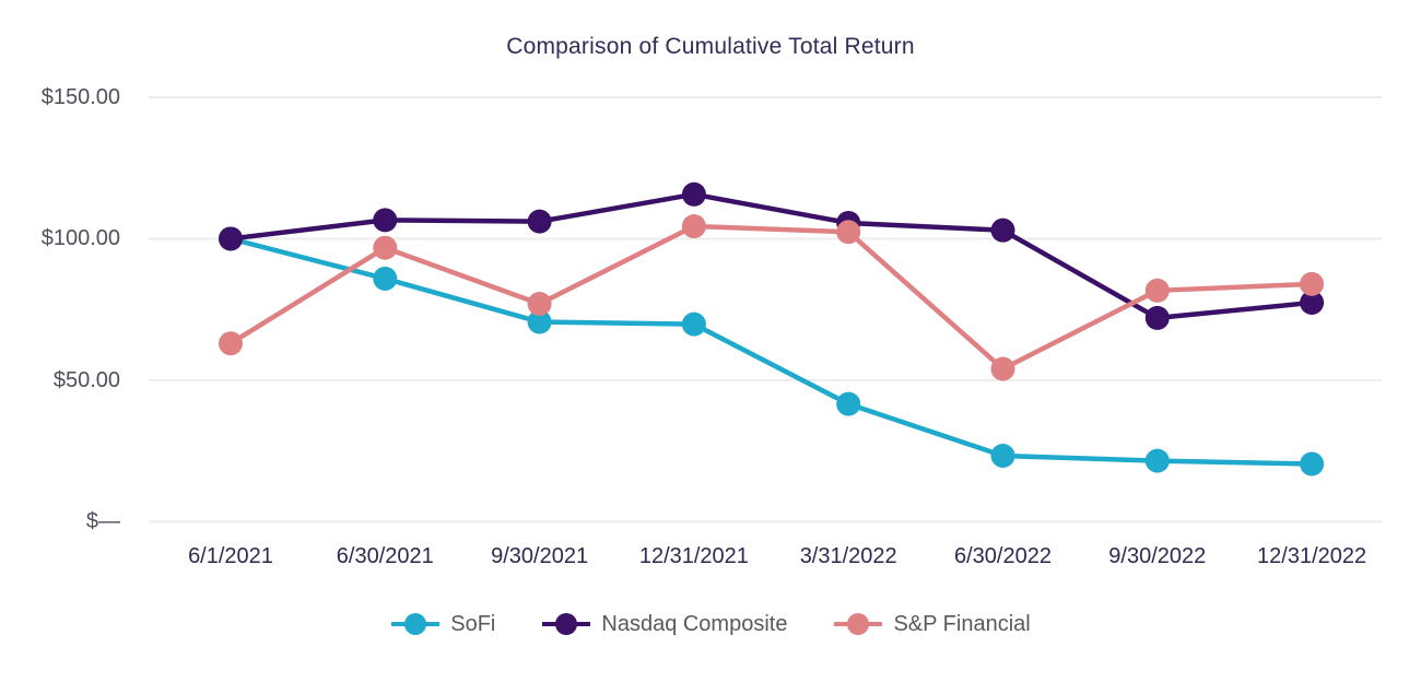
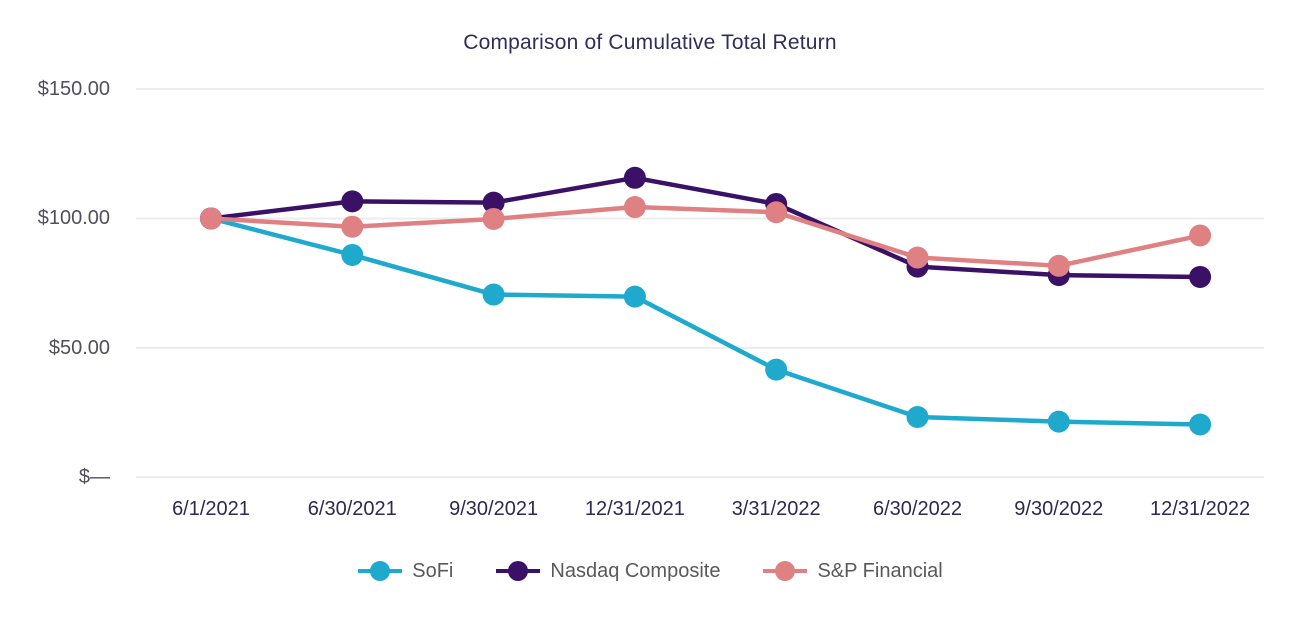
S&P Financial/6/1/2021: $63 -> $100
S&P Financial/9/30/2021: $77 -> $100
Nasdaq Composite/6/30/2022: $103 -> $81
S&P Financial/6/30/2022: $54 -> $85
Nasdaq Composite/9/30/2022: $72 -> $78
S&P Financial/12/31/2022: $84 -> $93
